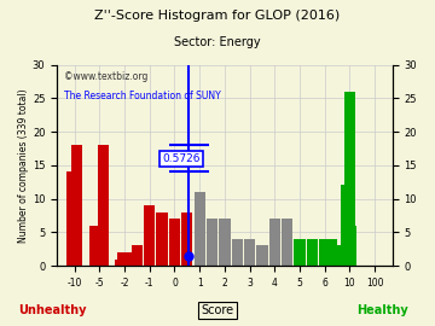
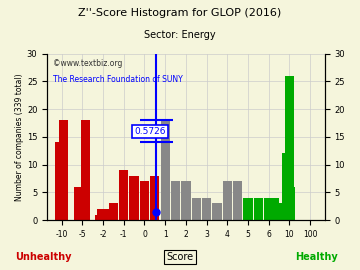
1: 11 -> 18
